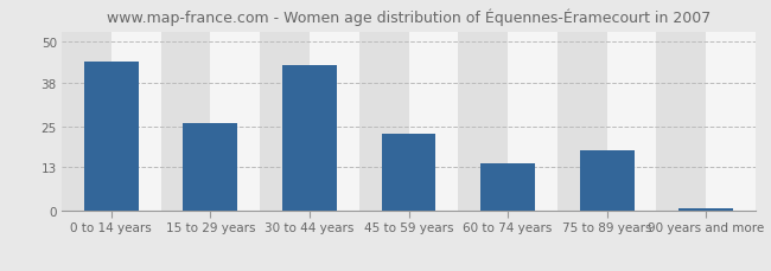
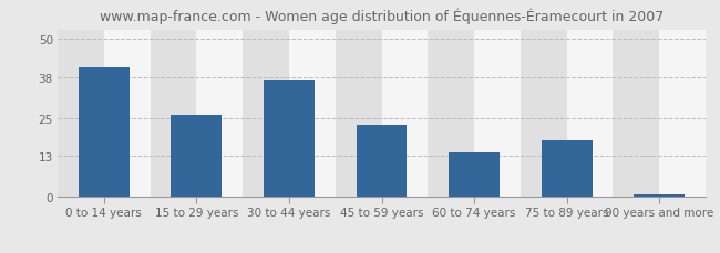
0 to 14 years: 44 -> 41
30 to 44 years: 43 -> 37
